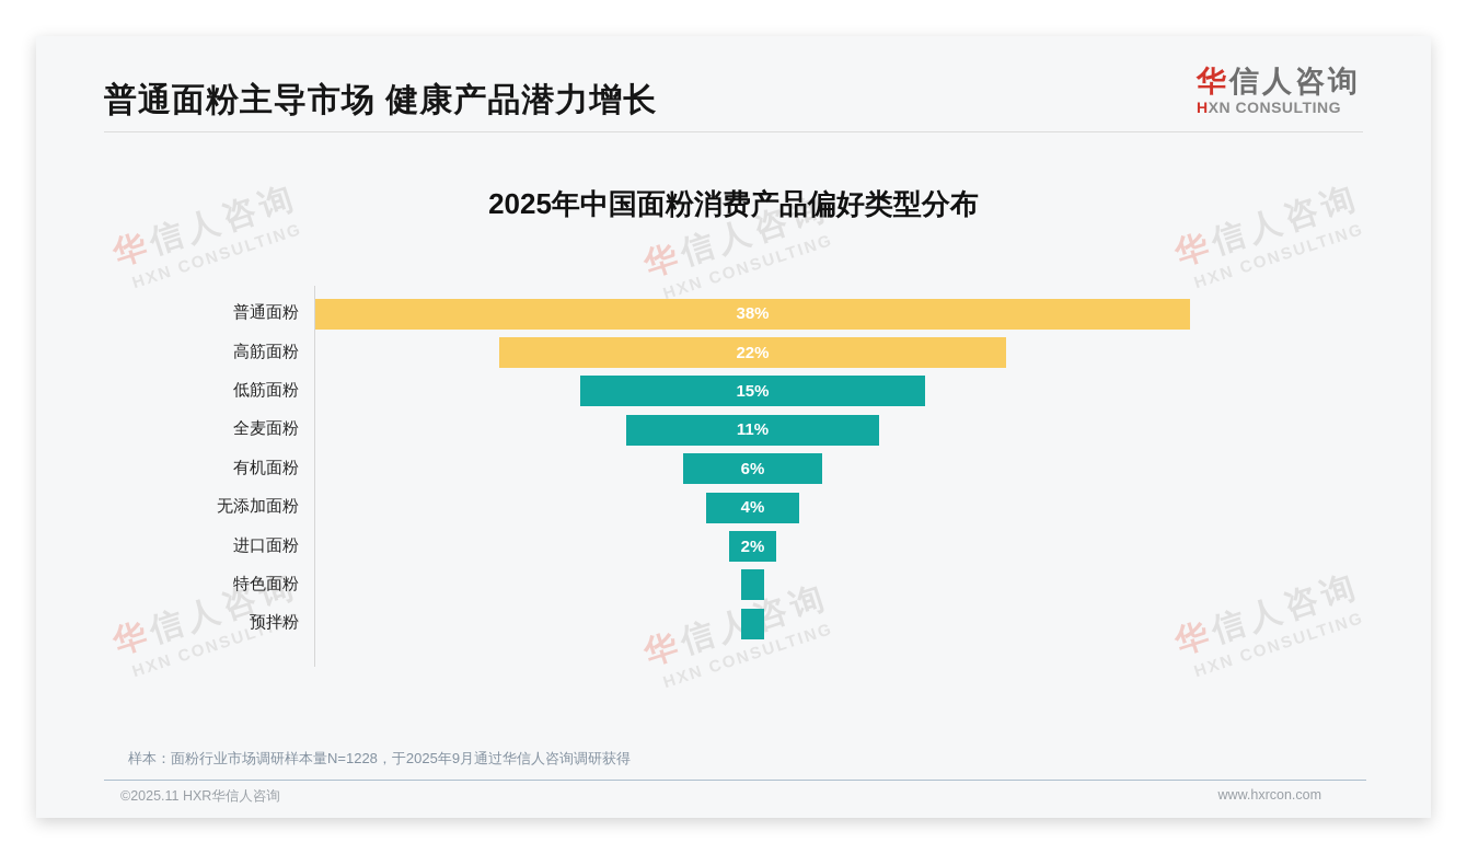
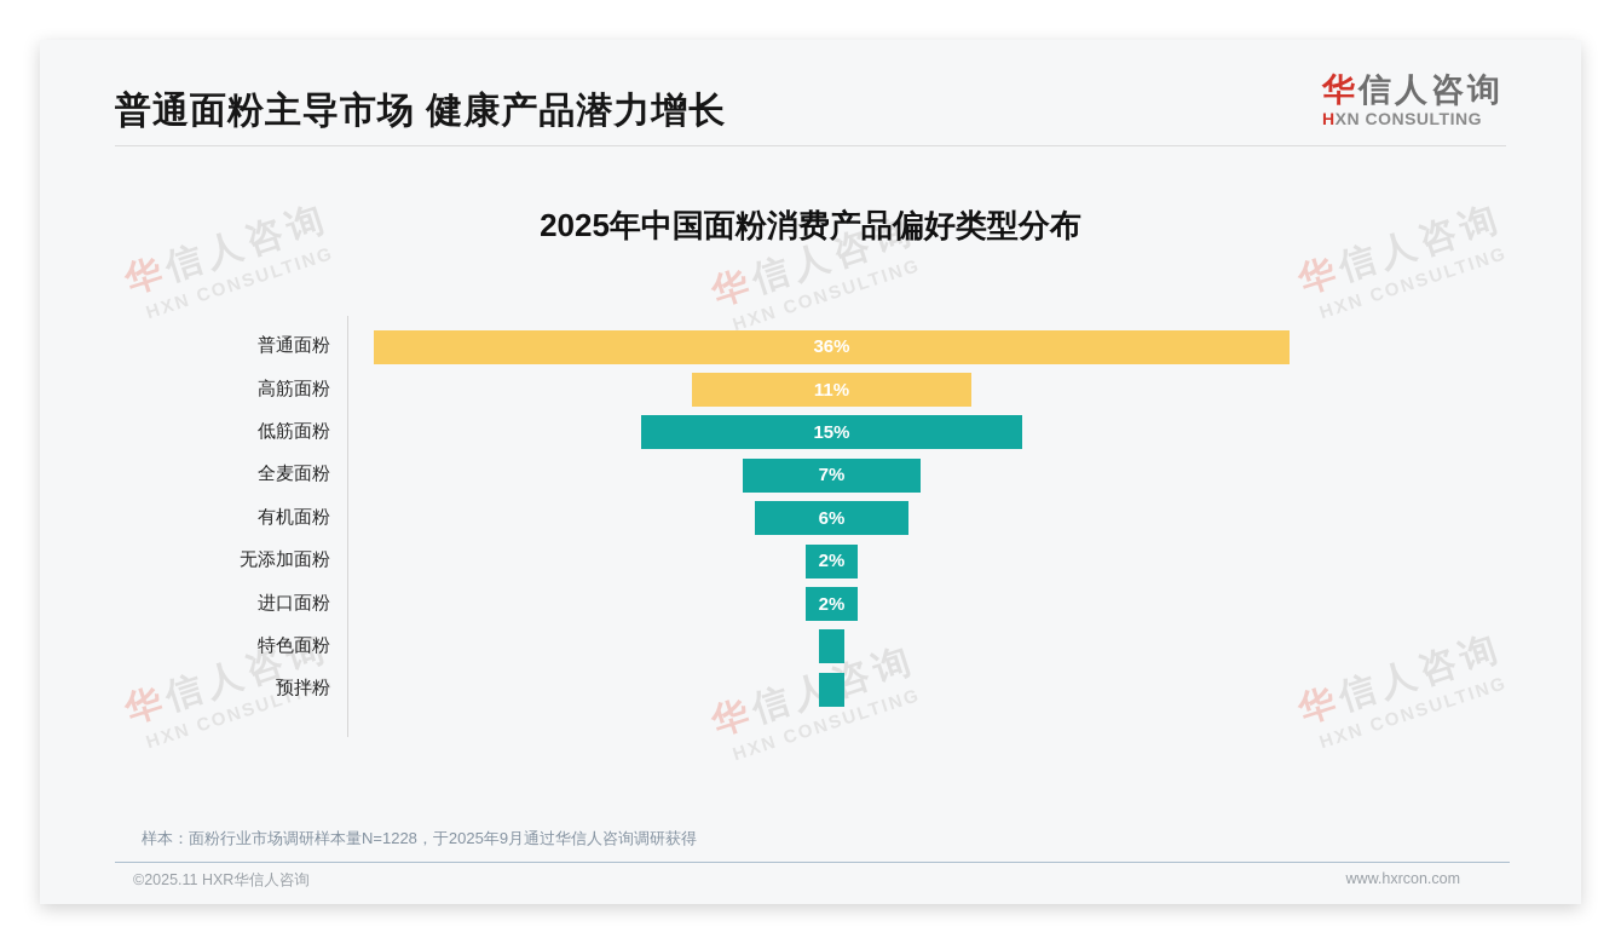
普通面粉: 38% -> 36%
高筋面粉: 22% -> 11%
全麦面粉: 11% -> 7%
无添加面粉: 4% -> 2%
